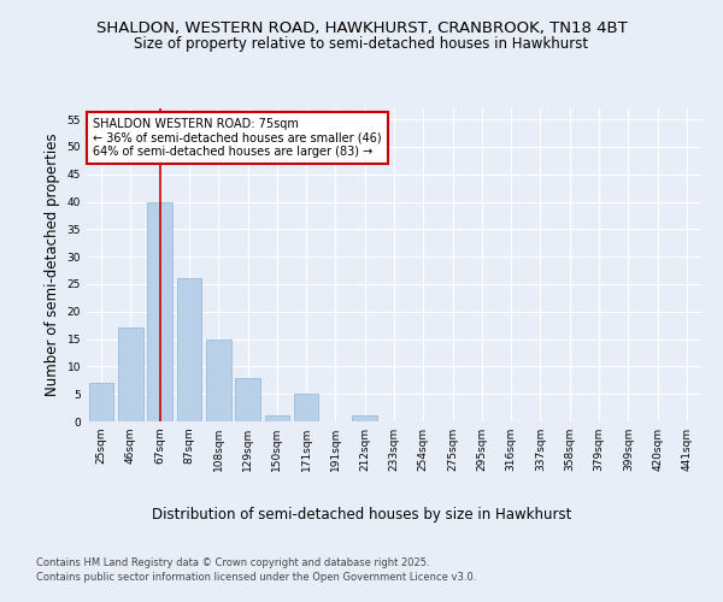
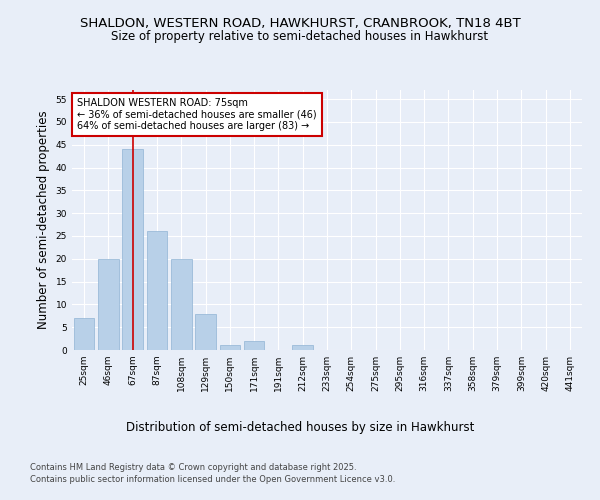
46sqm: 17 -> 20
67sqm: 40 -> 44
108sqm: 15 -> 20
171sqm: 5 -> 2
